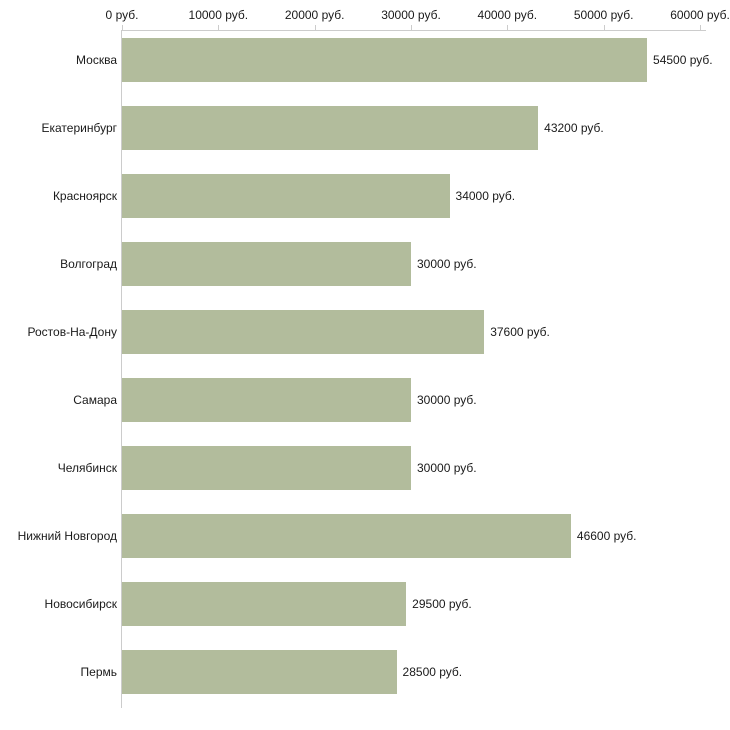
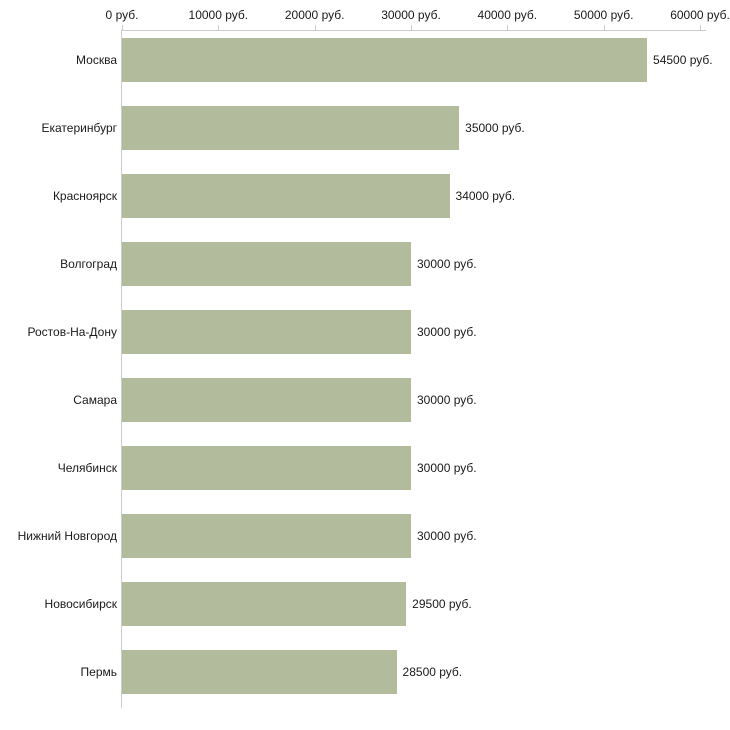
Екатеринбург: 43200 -> 35000
Ростов-На-Дону: 37600 -> 30000
Нижний Новгород: 46600 -> 30000
